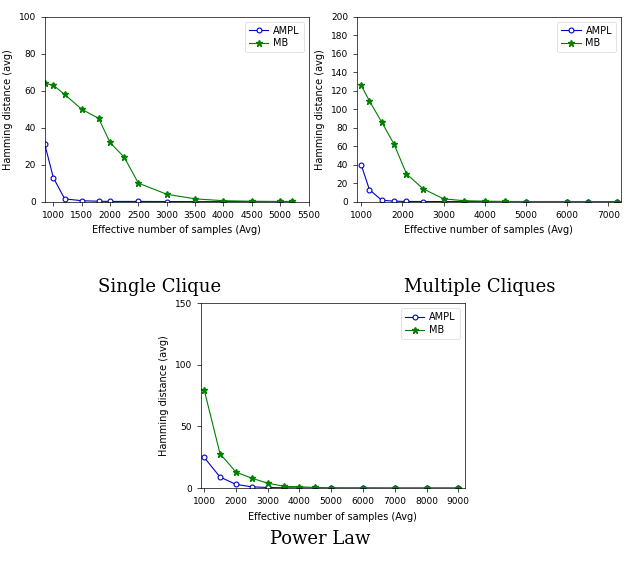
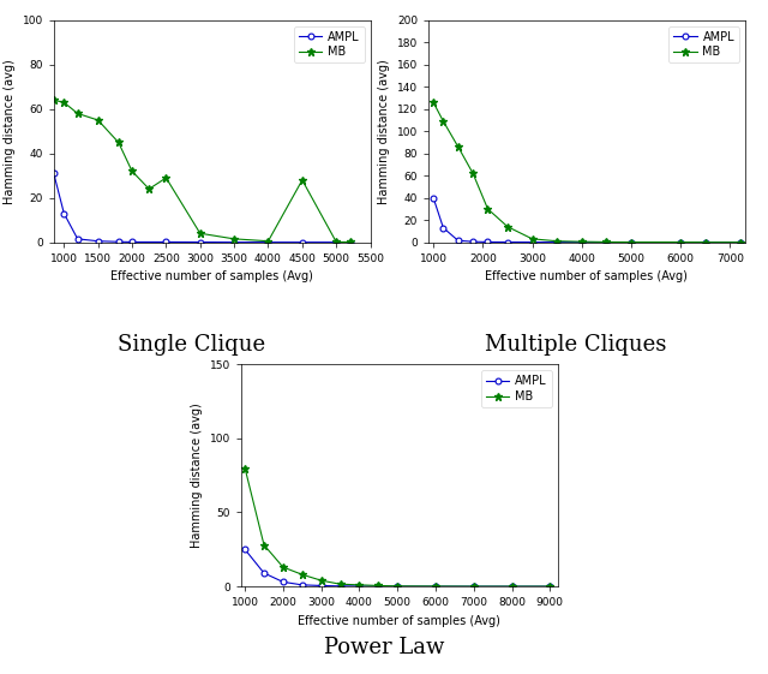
MB/1500: 50 -> 55
MB/2500: 10 -> 29
MB/4500: 0 -> 28
